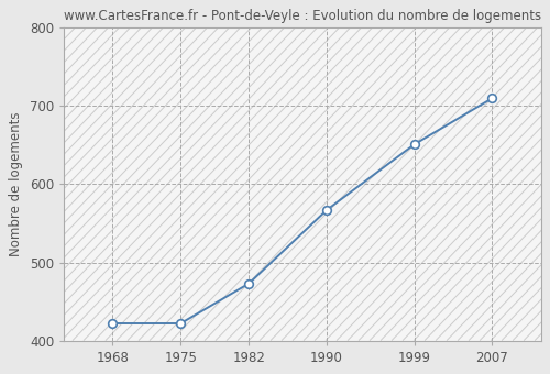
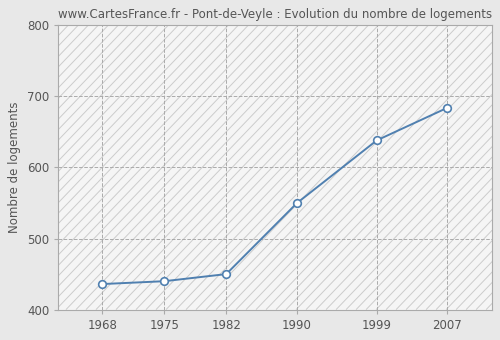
1968: 422 -> 436
1975: 422 -> 440
1982: 473 -> 450
1990: 567 -> 550
1999: 651 -> 638
2007: 710 -> 684
